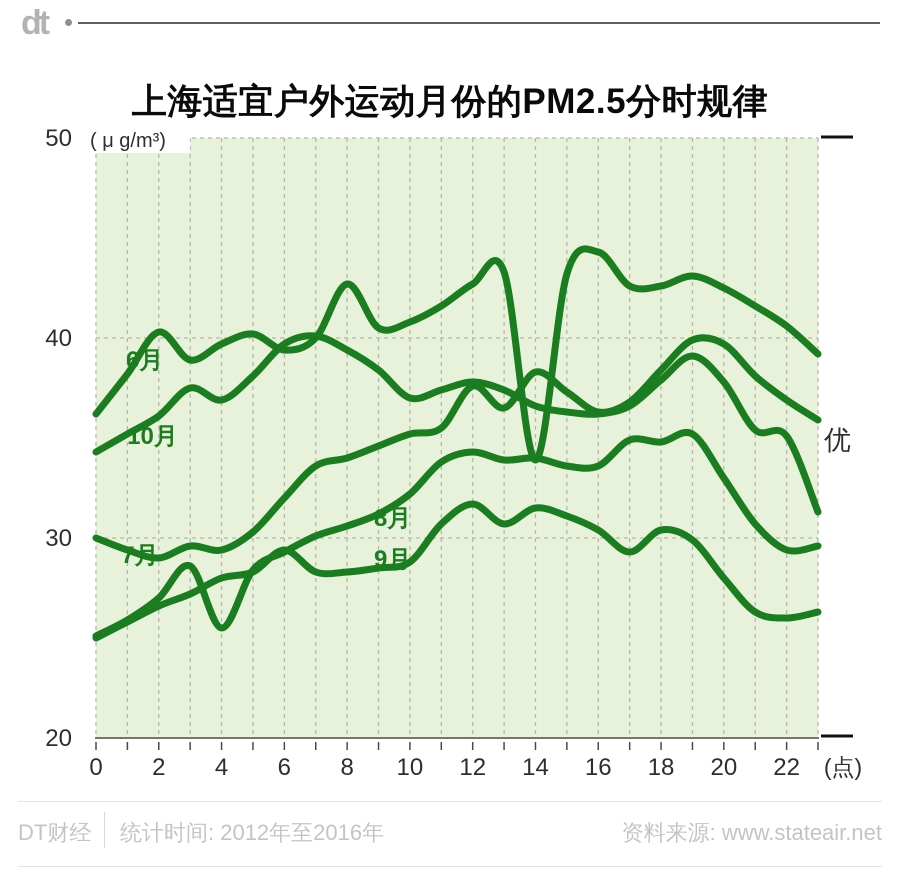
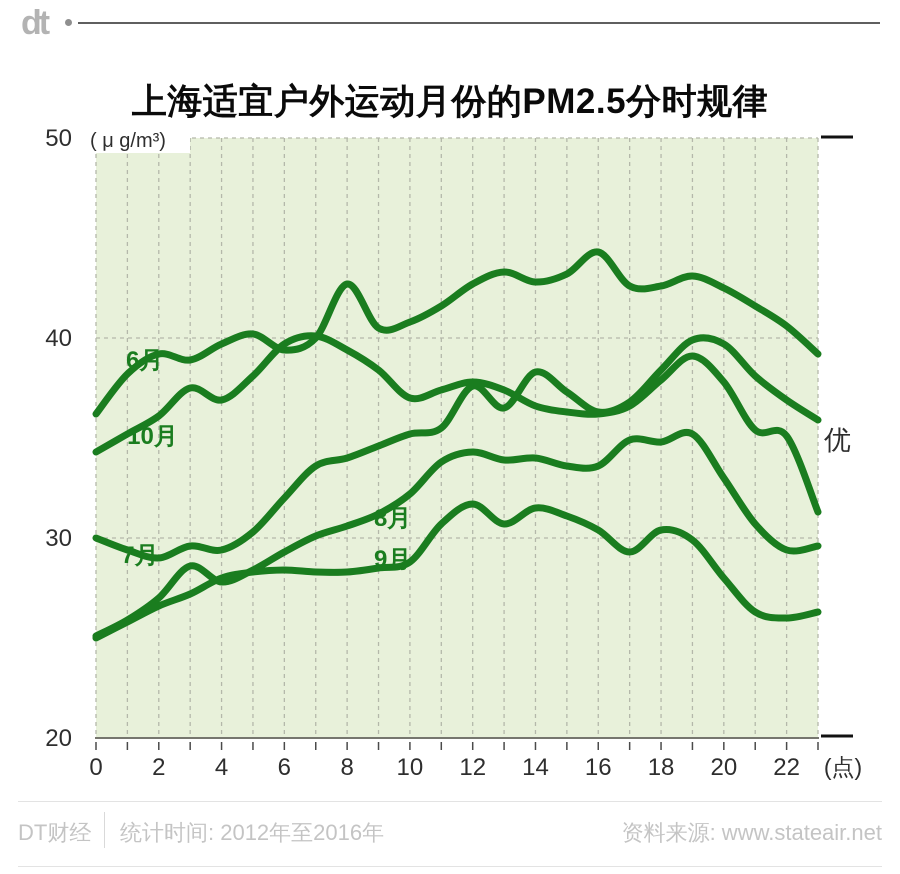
6月/2: 40.3 -> 39.2
8月/4: 25.5 -> 27.8
9月/6: 29.4 -> 28.4
6月/14: 33.9 -> 42.8
